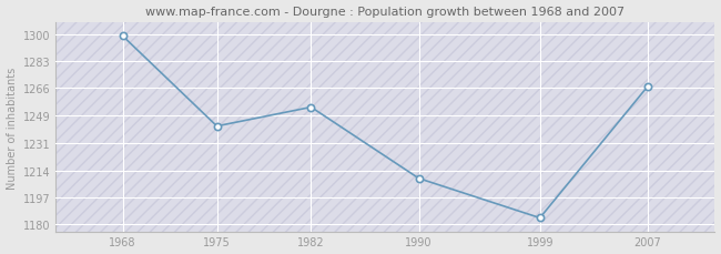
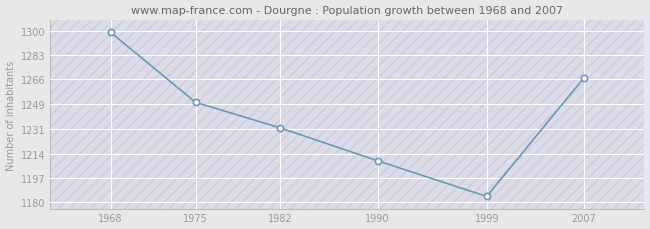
1975: 1242 -> 1250
1982: 1254 -> 1232
